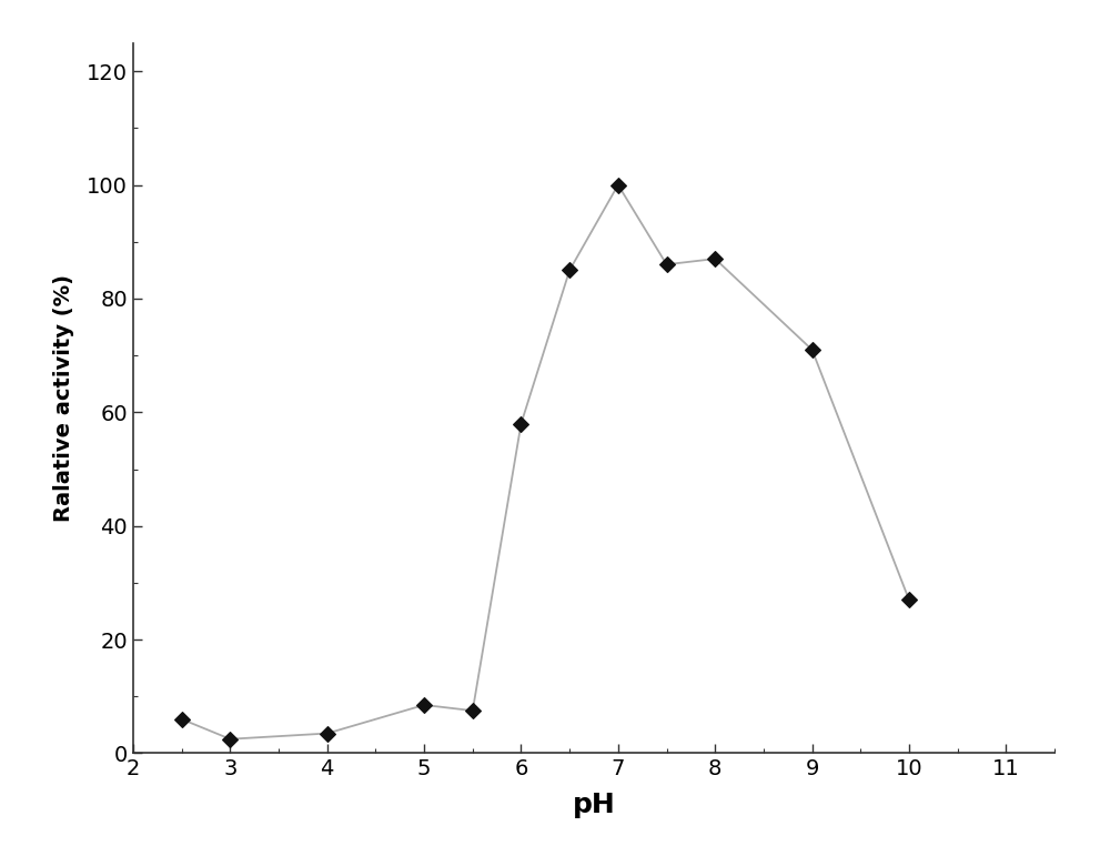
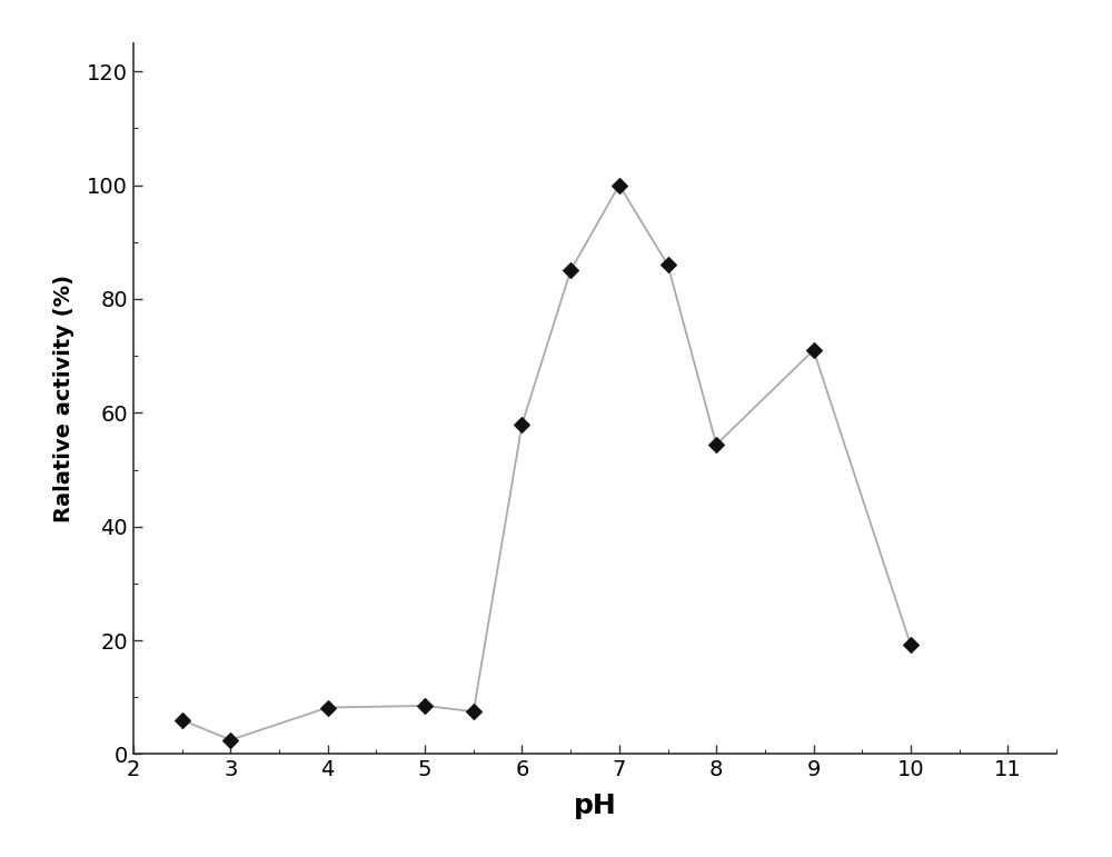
4: 3.5 -> 8.2
8: 87.0 -> 54.4
10: 27.0 -> 19.2
